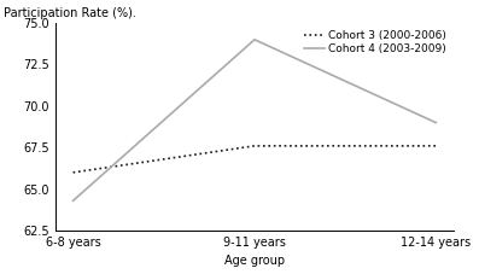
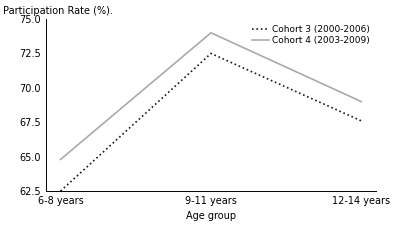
Cohort 3 (2000-2006)/6-8 years: 66.0 -> 62.5
Cohort 4 (2003-2009)/6-8 years: 64.3 -> 64.8
Cohort 3 (2000-2006)/9-11 years: 67.6 -> 72.5
